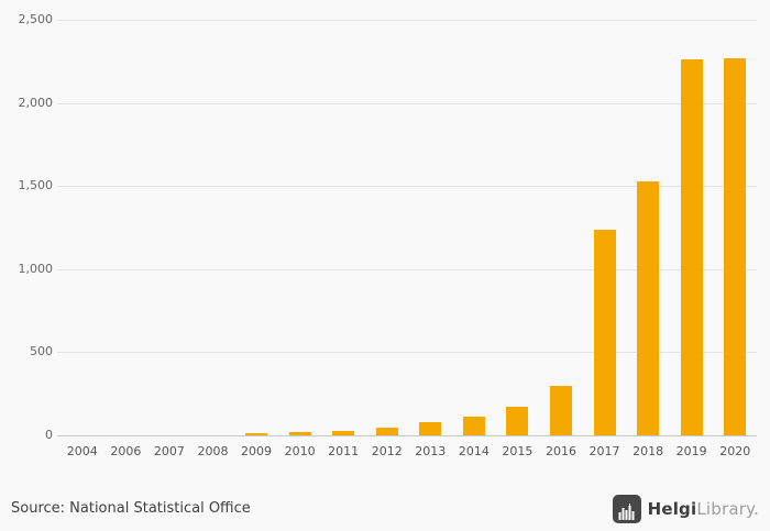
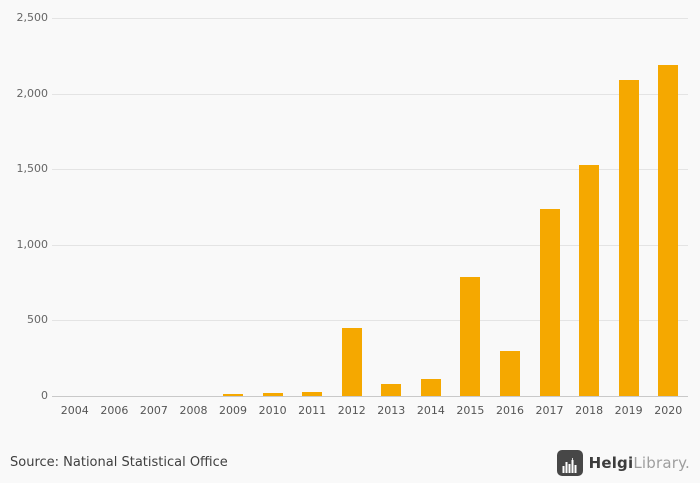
2012: 40 -> 450
2015: 170 -> 790
2019: 2260 -> 2090
2020: 2270 -> 2190
